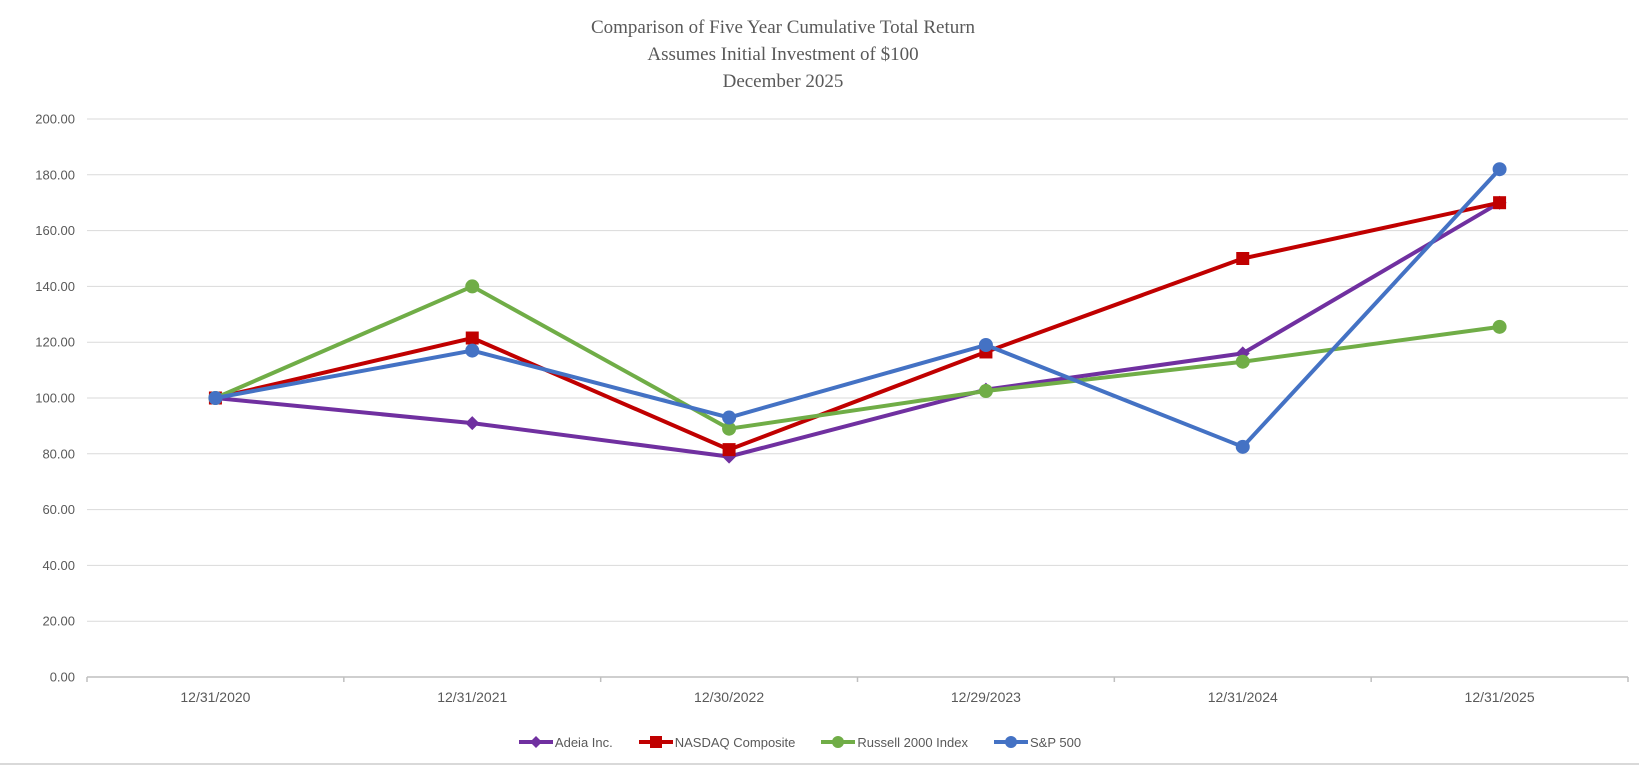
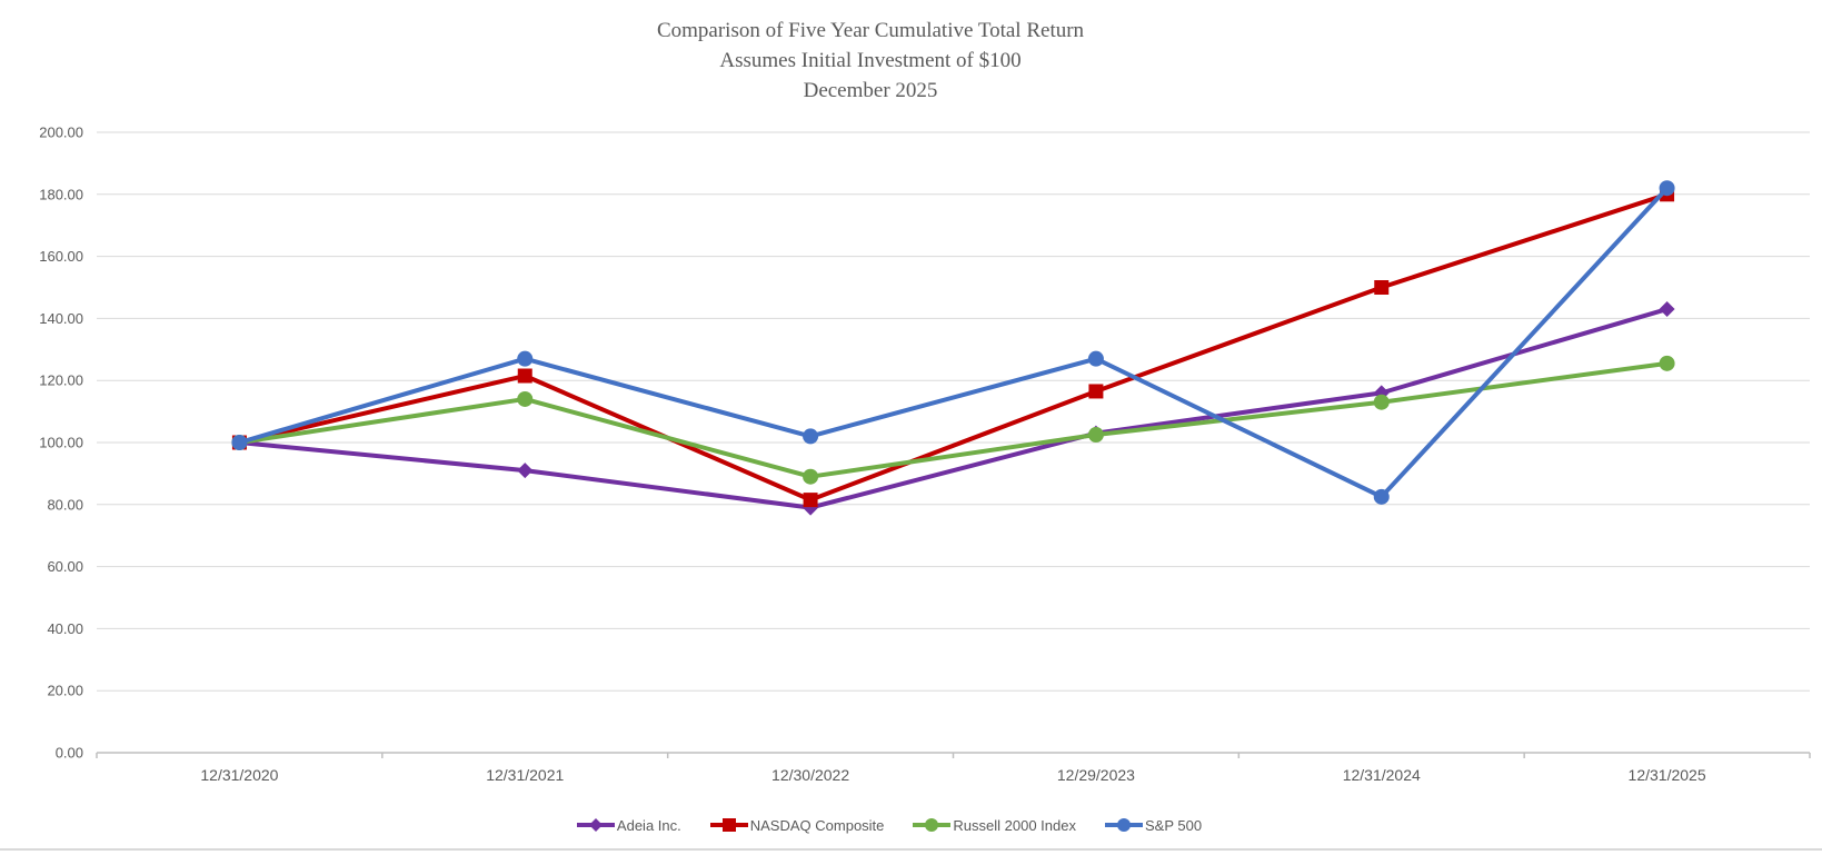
Russell 2000 Index/12/31/2021: 140 -> 114
S&P 500/12/31/2021: 117 -> 127
S&P 500/12/30/2022: 93 -> 102
S&P 500/12/29/2023: 119 -> 127
Adeia Inc./12/31/2025: 170 -> 143
NASDAQ Composite/12/31/2025: 170 -> 180
